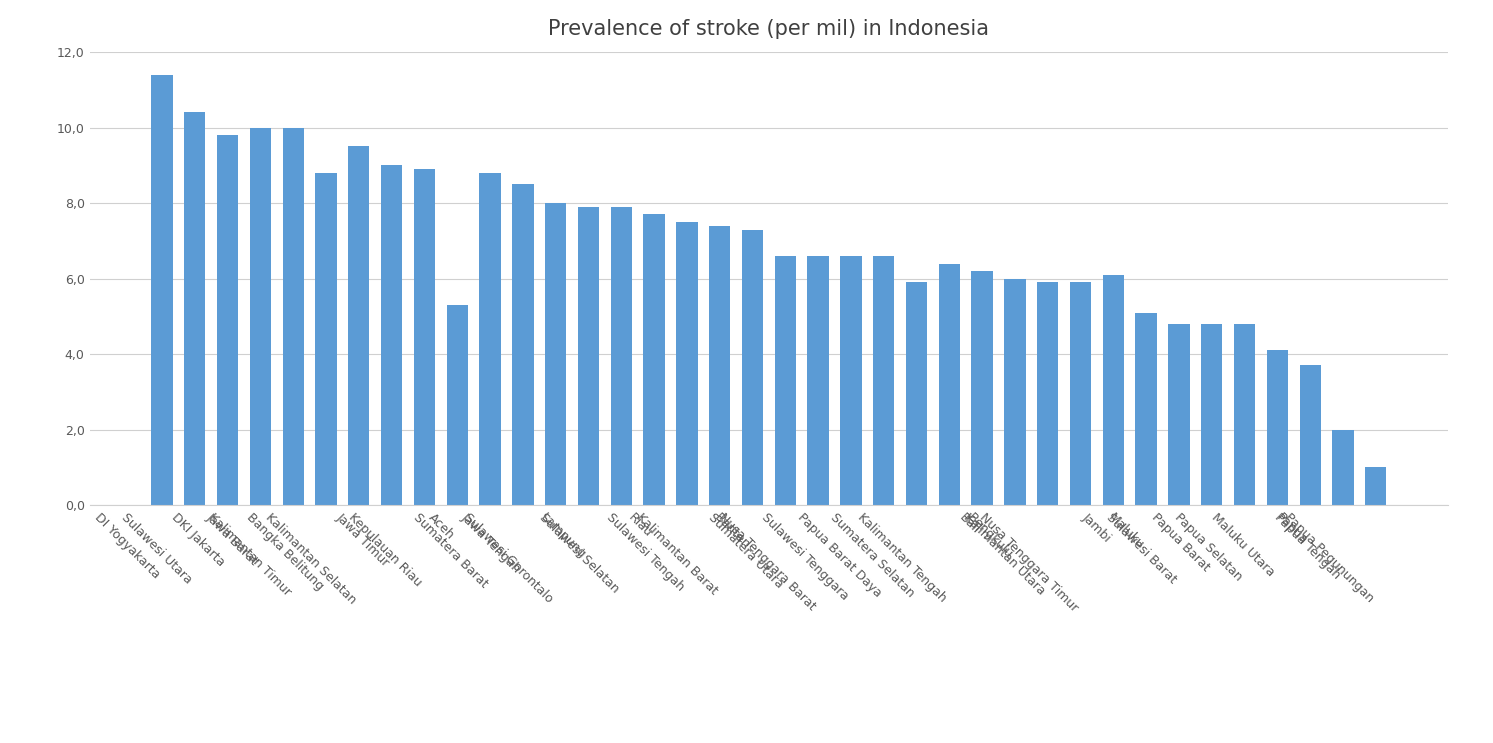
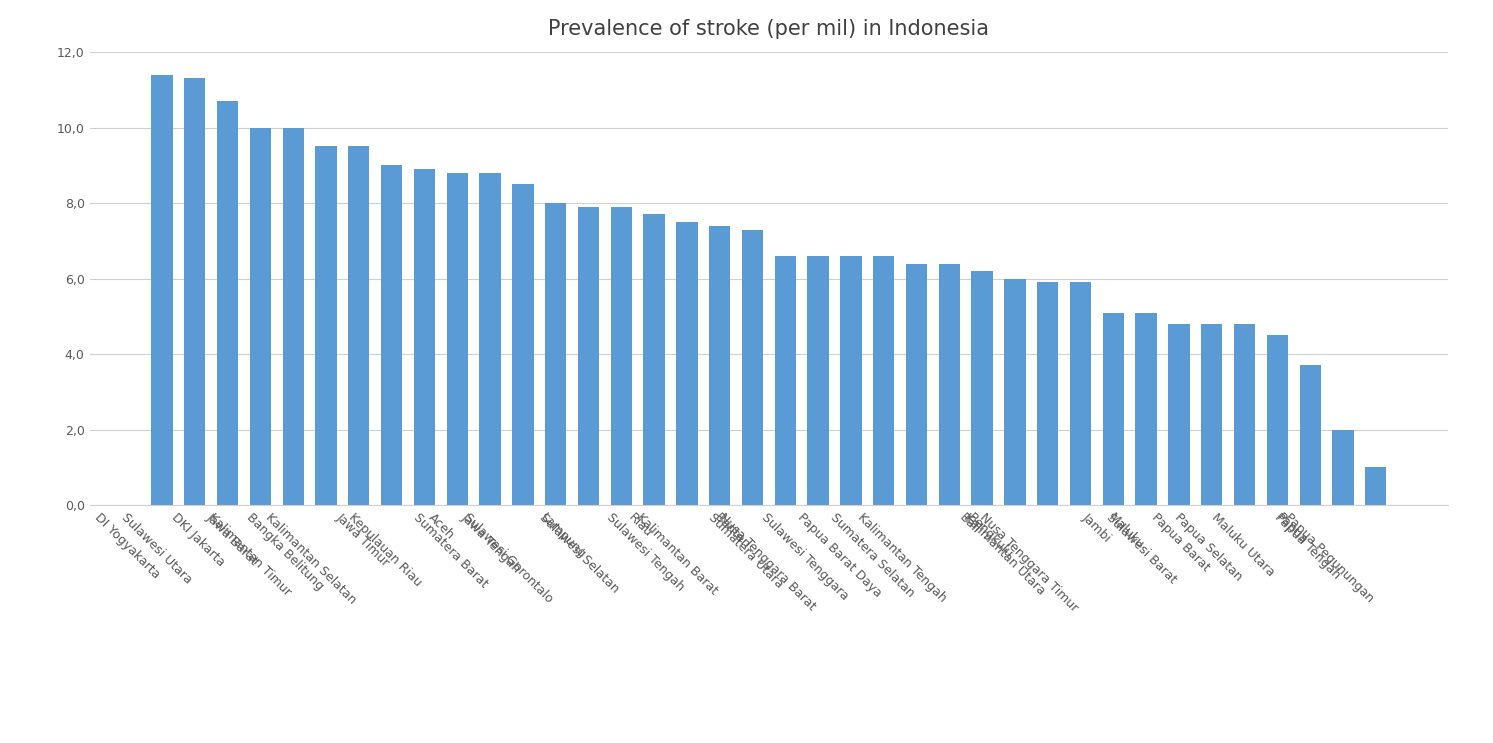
Sulawesi Utara: 10,4 -> 11,3
DKI Jakarta: 9,8 -> 10,7
Bangka Belitung: 8,8 -> 9,5
Aceh: 5,3 -> 8,8
Sumatera Selatan: 5,9 -> 6,4
Jambi: 6,1 -> 5,1
Maluku Utara: 4,1 -> 4,5
